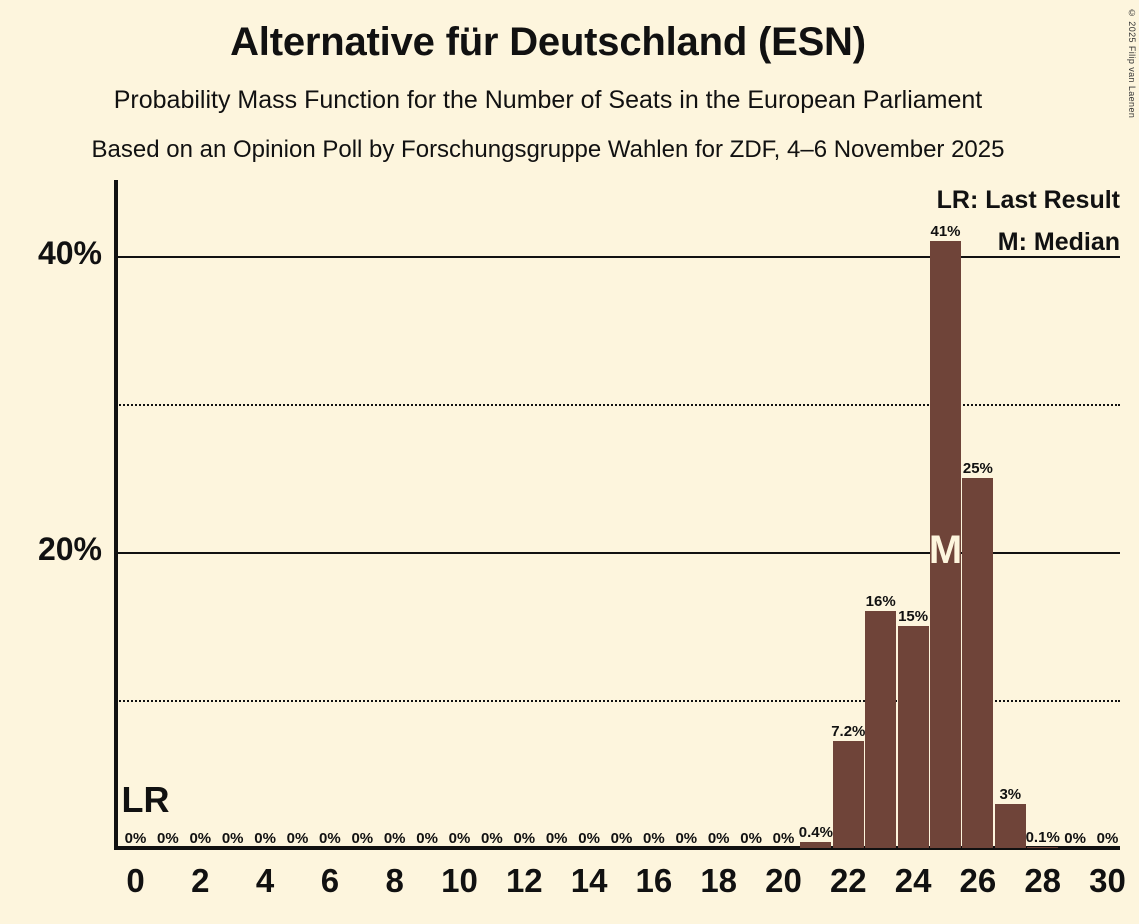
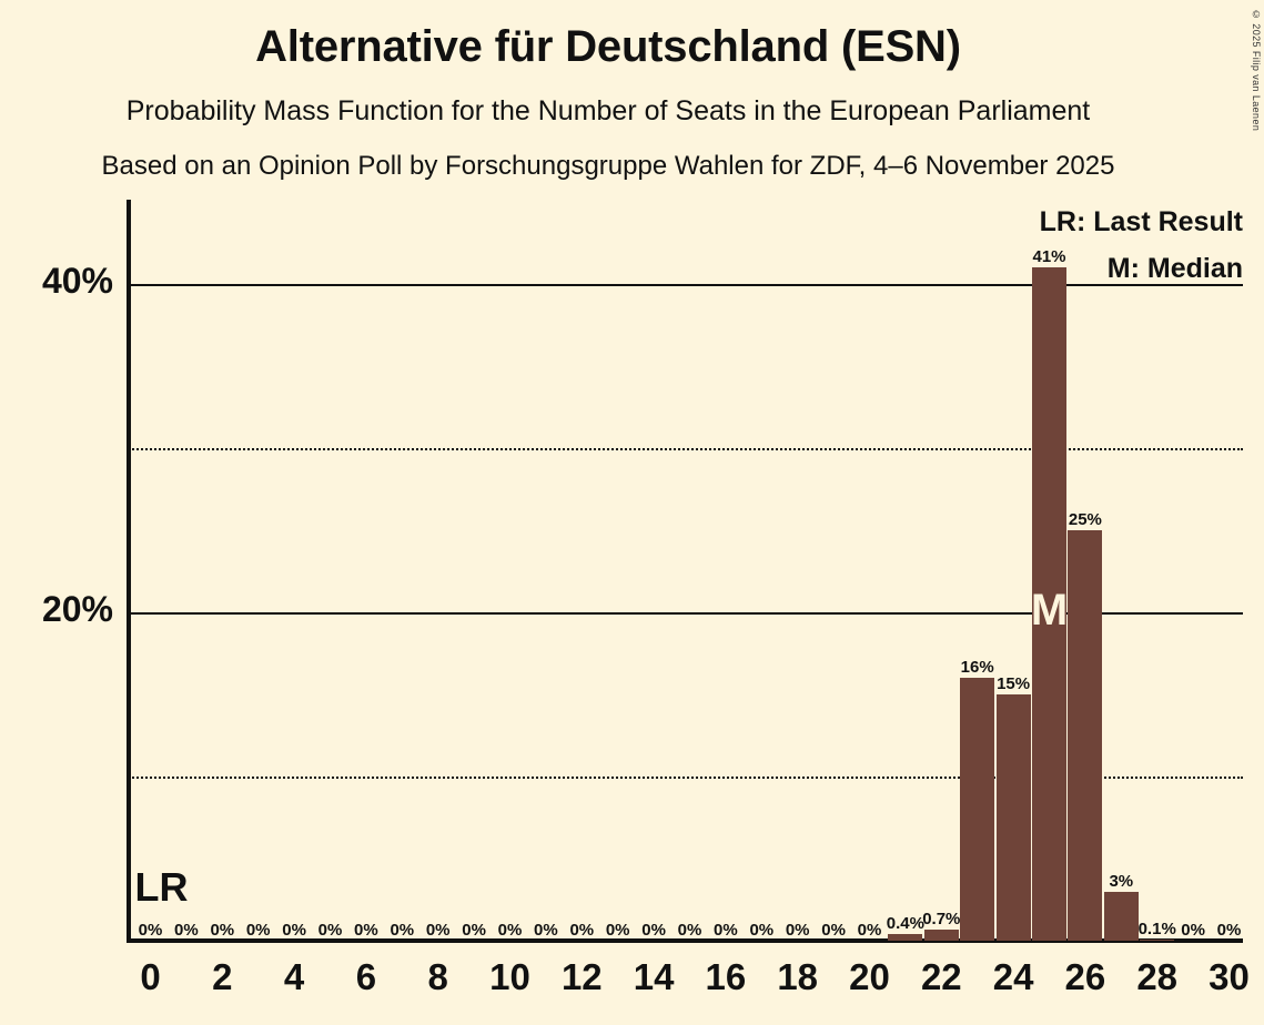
22: 7.2% -> 0.7%
